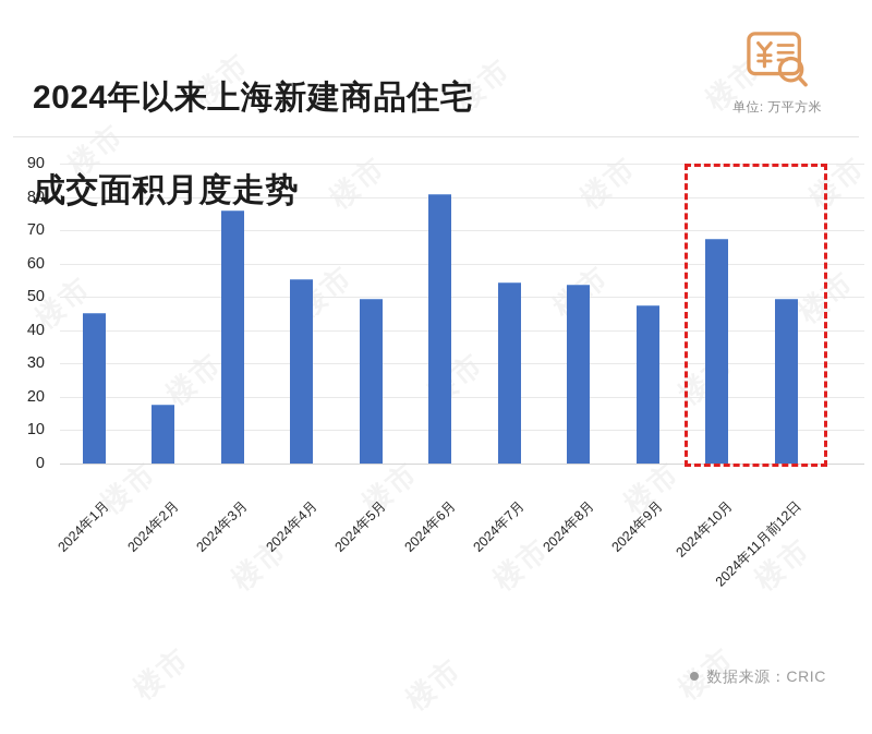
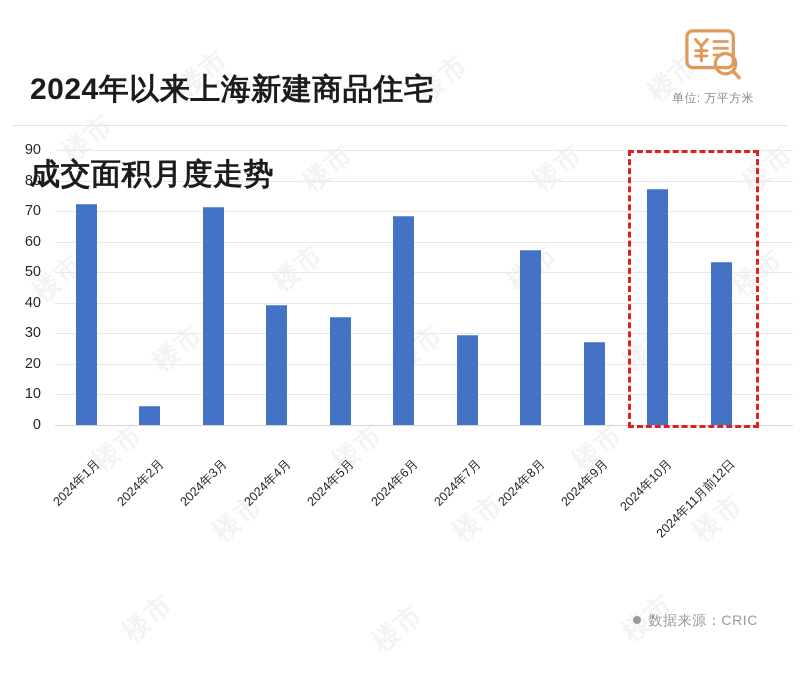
2024年1月: 45 -> 72
2024年2月: 18 -> 6
2024年3月: 76 -> 71
2024年4月: 55 -> 39
2024年5月: 49 -> 35
2024年6月: 80 -> 68
2024年7月: 54 -> 29
2024年8月: 54 -> 57
2024年9月: 47 -> 27
2024年10月: 67 -> 77
2024年11月前12日: 49 -> 53
